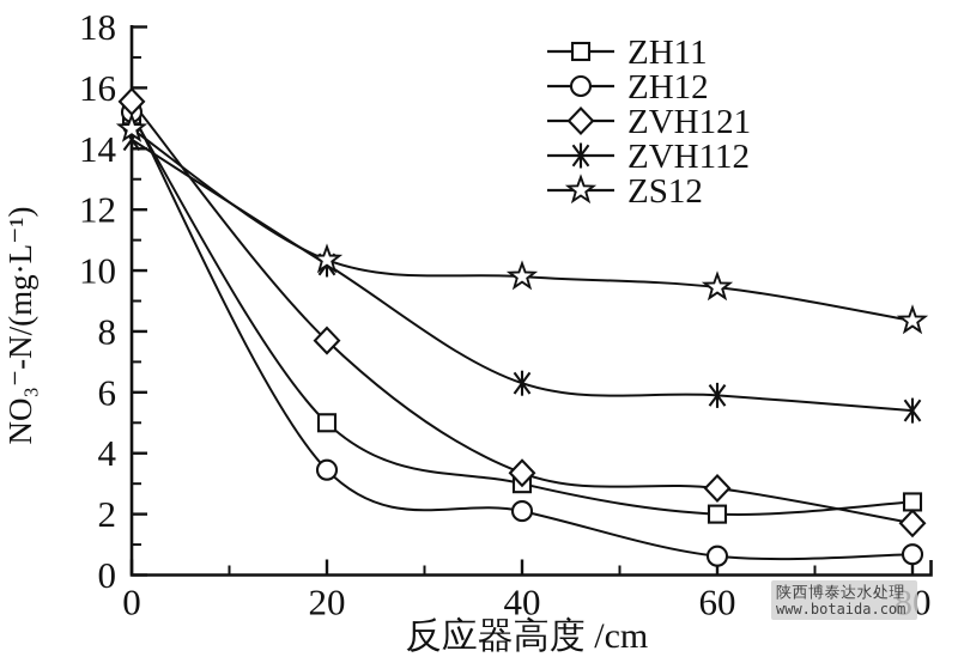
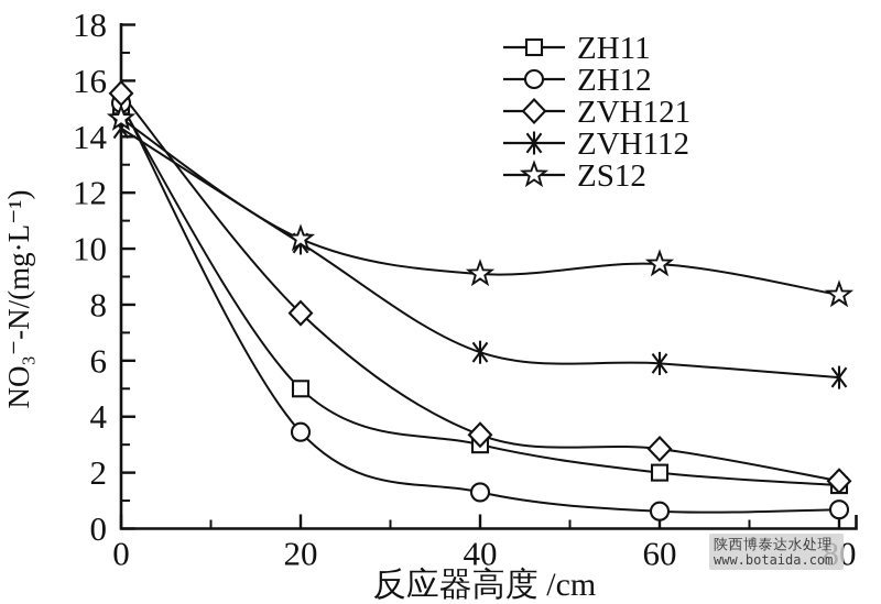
ZH12/40: 2.1 -> 1.3
ZS12/40: 9.8 -> 9.1
ZH11/80: 2.4 -> 1.6
